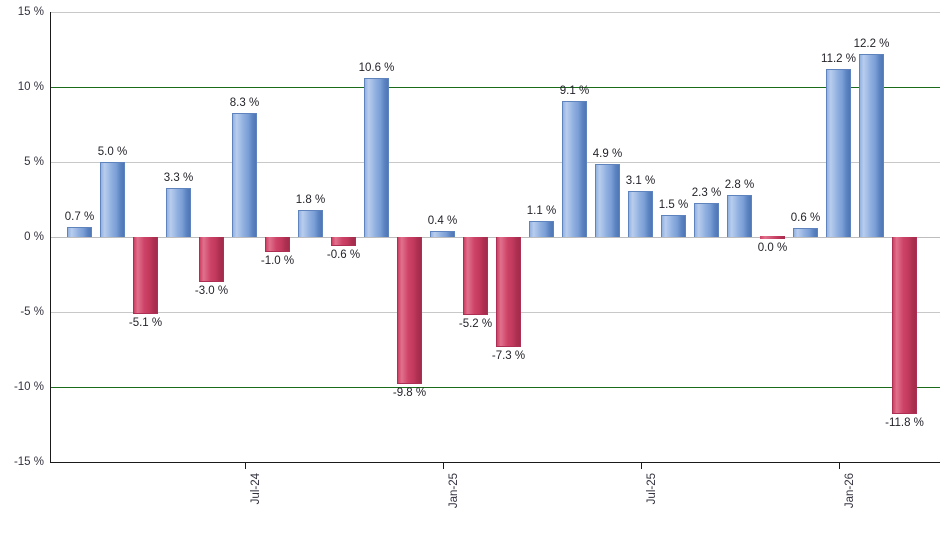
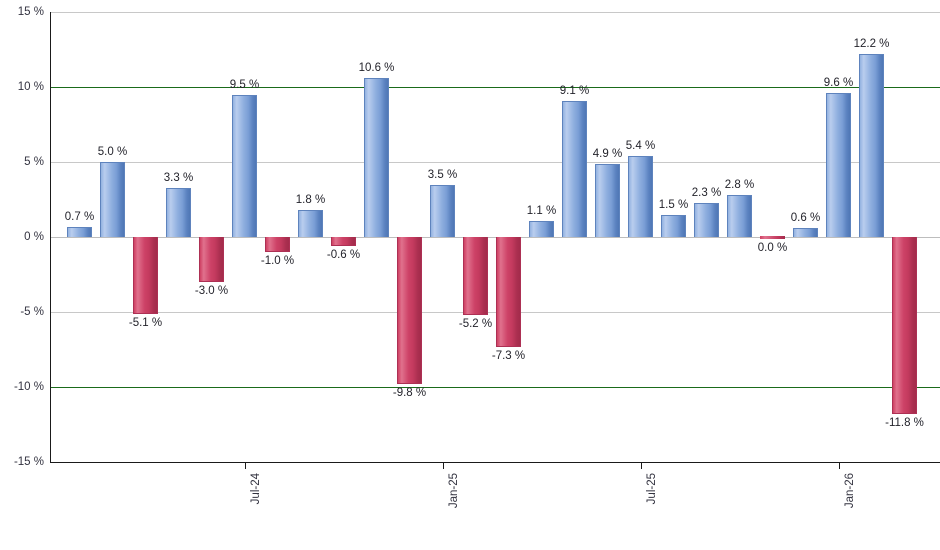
Jul-24: 8.3 -> 9.5
Jan-25: 0.4 -> 3.5
Jul-25: 3.1 -> 5.4
Jan-26: 11.2 -> 9.6
